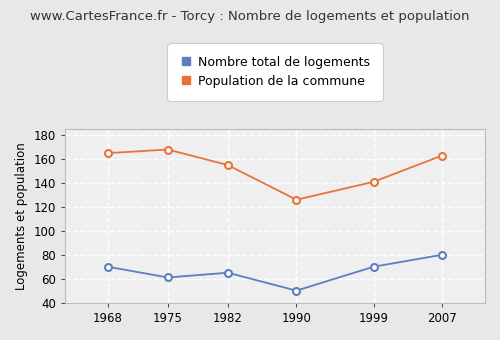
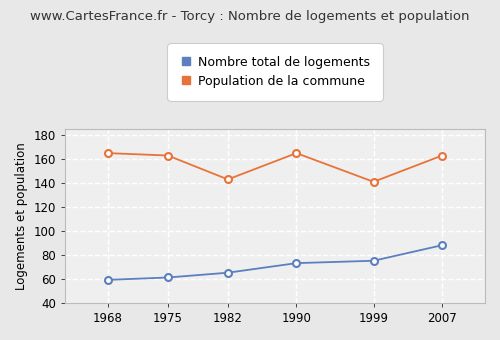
Nombre total de logements/1968: 70 -> 59
Population de la commune/1975: 168 -> 163
Population de la commune/1982: 155 -> 143
Nombre total de logements/1990: 50 -> 73
Population de la commune/1990: 126 -> 165
Nombre total de logements/1999: 70 -> 75
Nombre total de logements/2007: 80 -> 88
